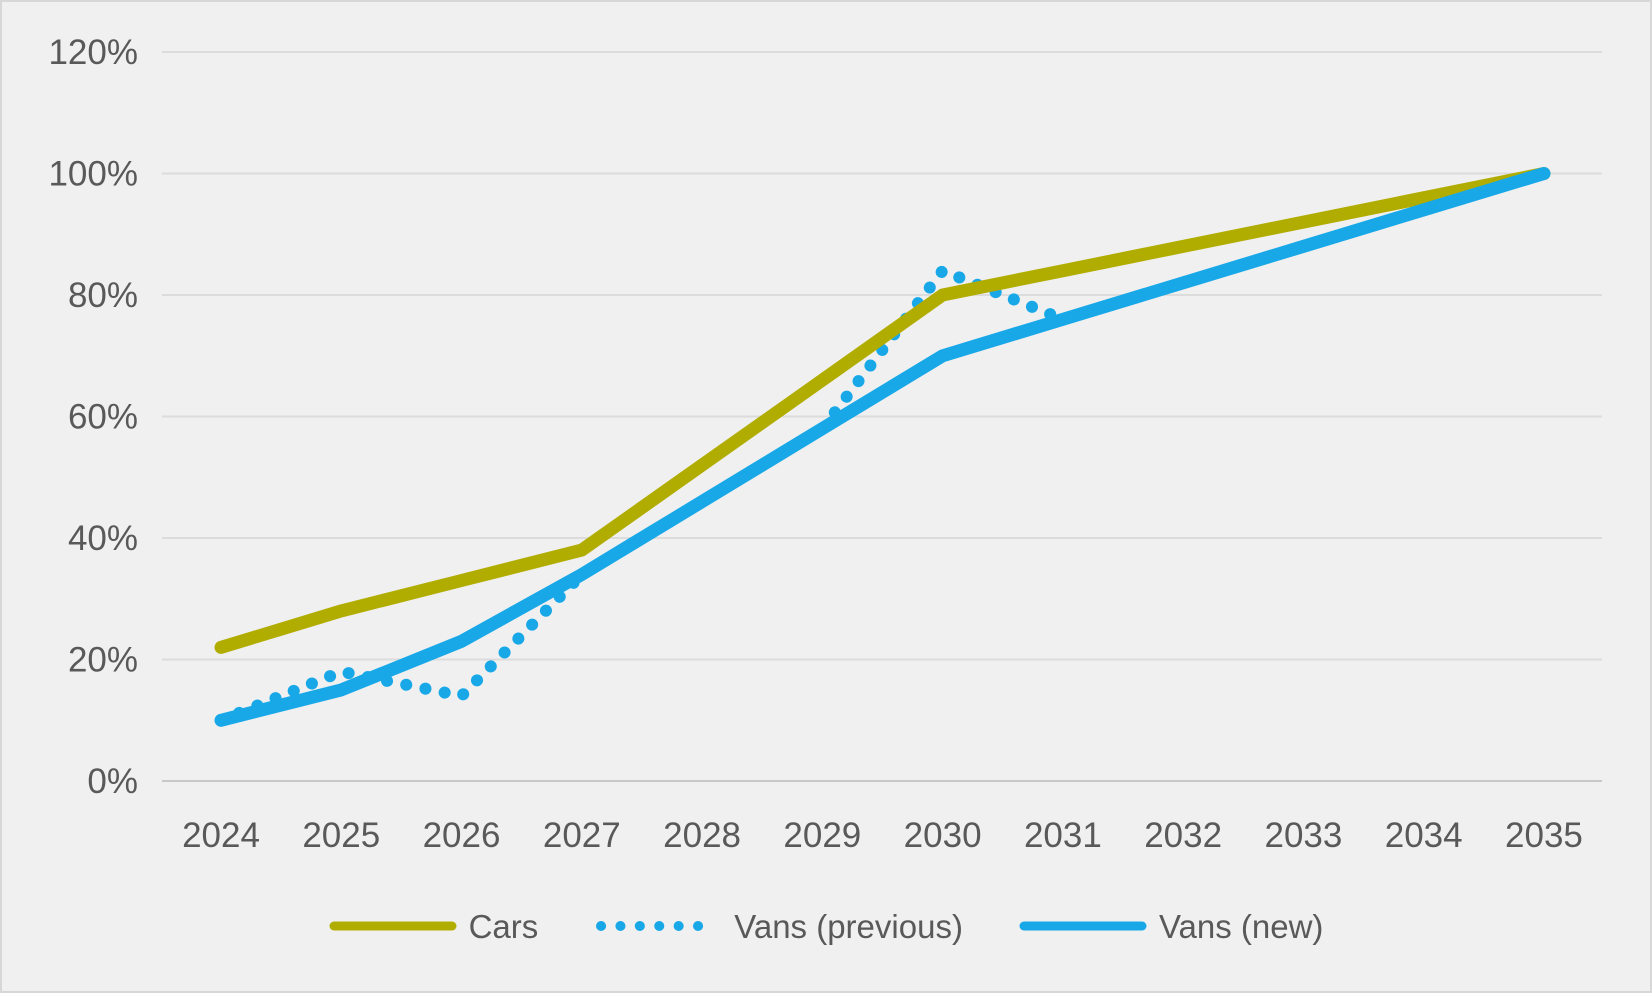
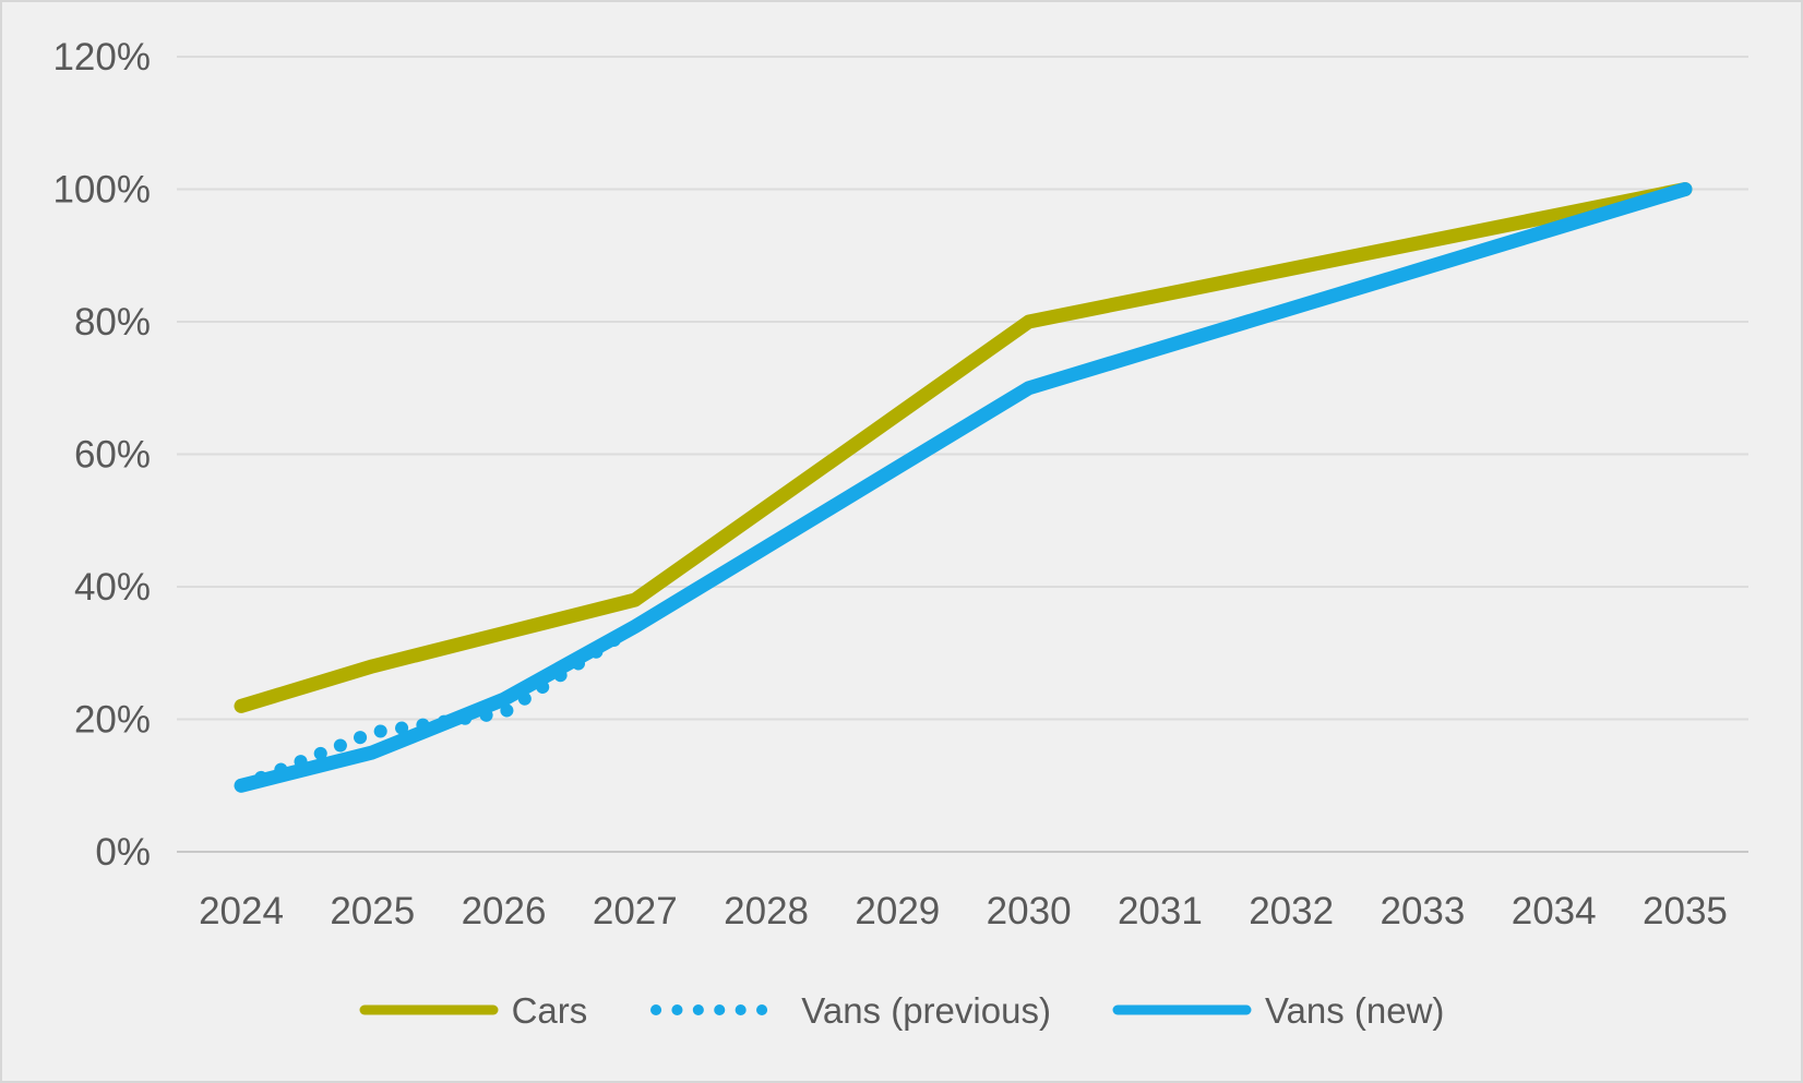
Vans (previous)/2026: 14% -> 21%
Vans (previous)/2030: 84% -> 70%
